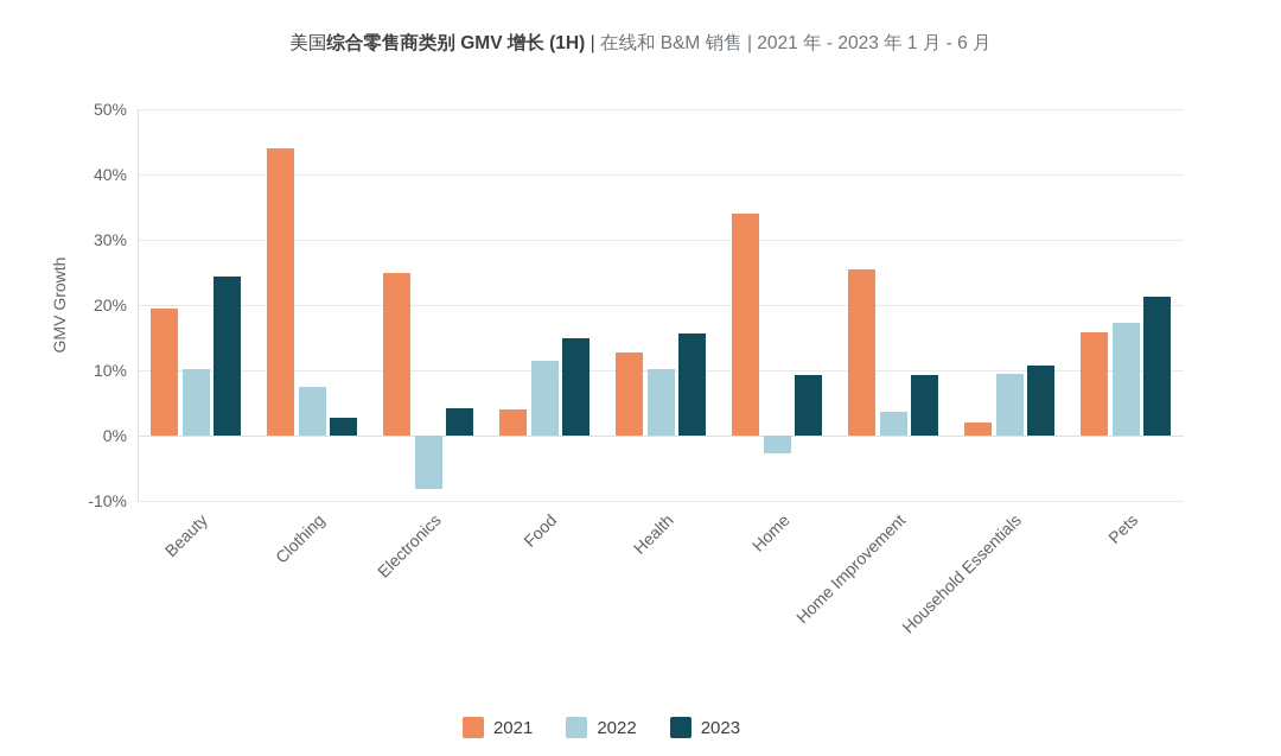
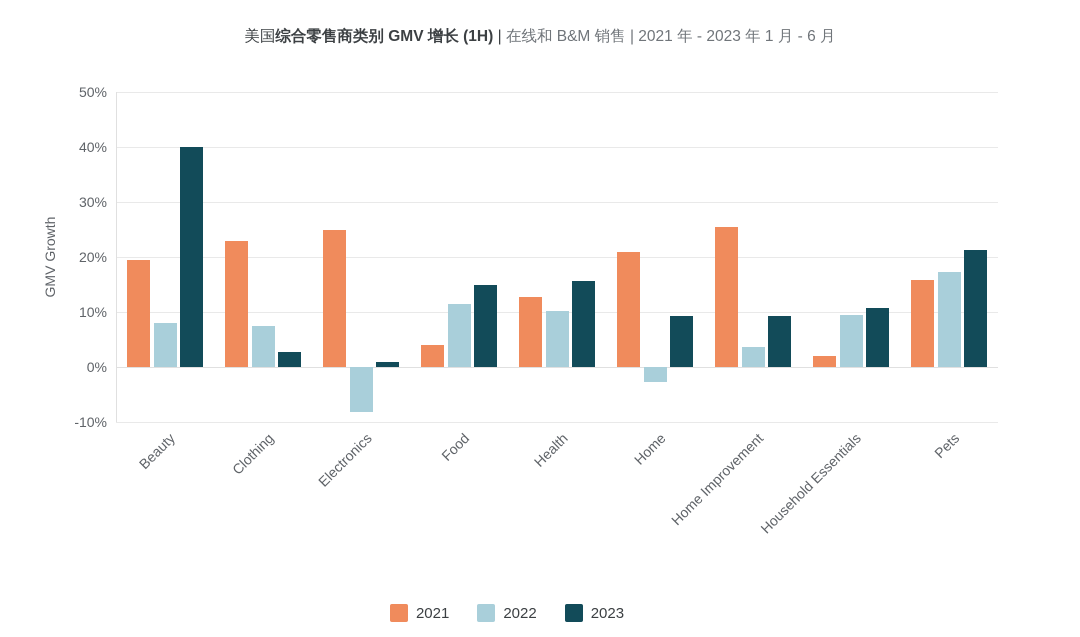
2022/Beauty: 10% -> 8%
2023/Beauty: 24% -> 40%
2021/Clothing: 44% -> 23%
2023/Electronics: 4% -> 1%
2021/Home: 34% -> 21%
